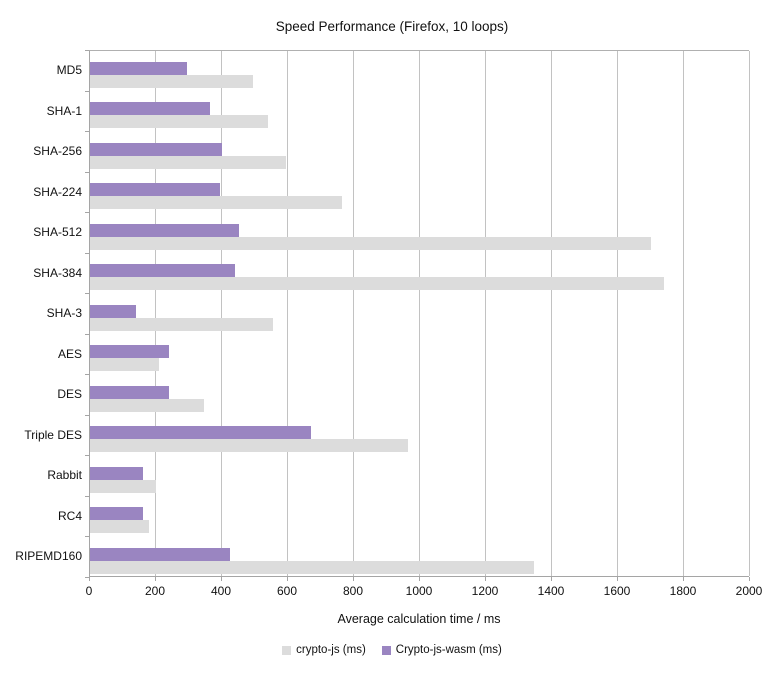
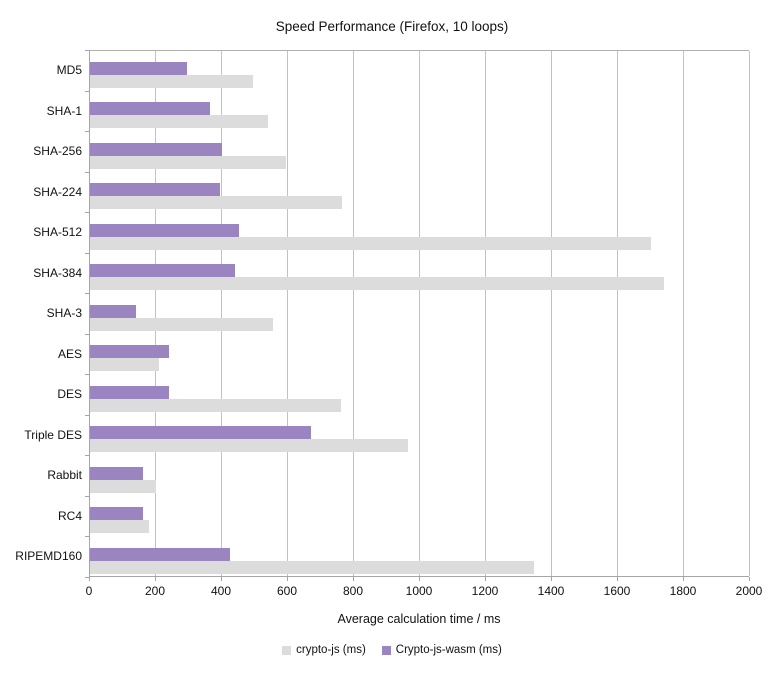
crypto-js (ms)/DES: 340 -> 760
